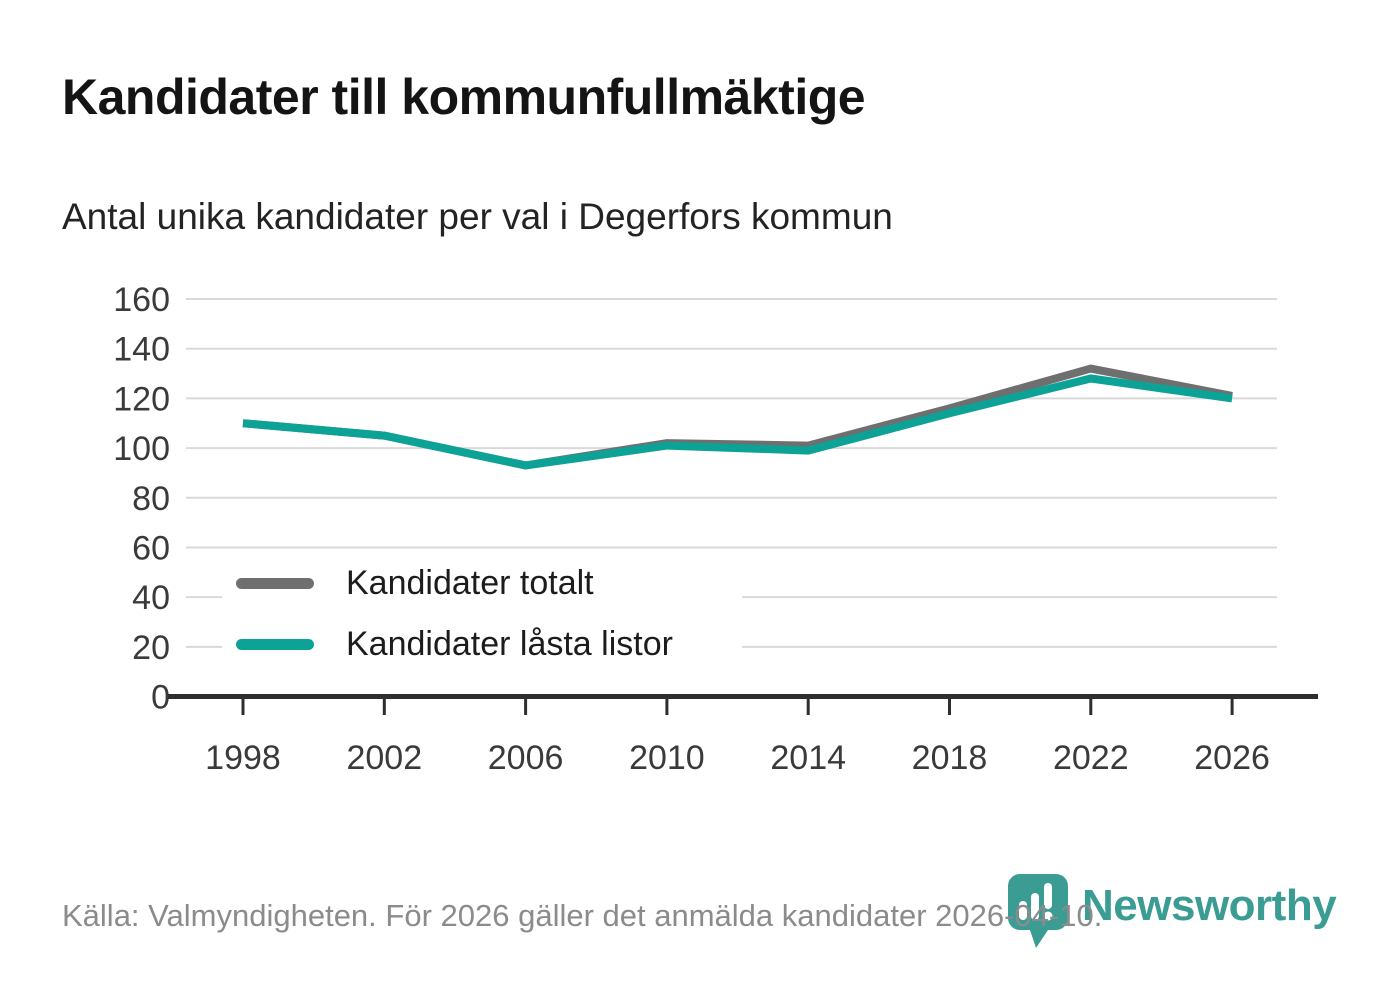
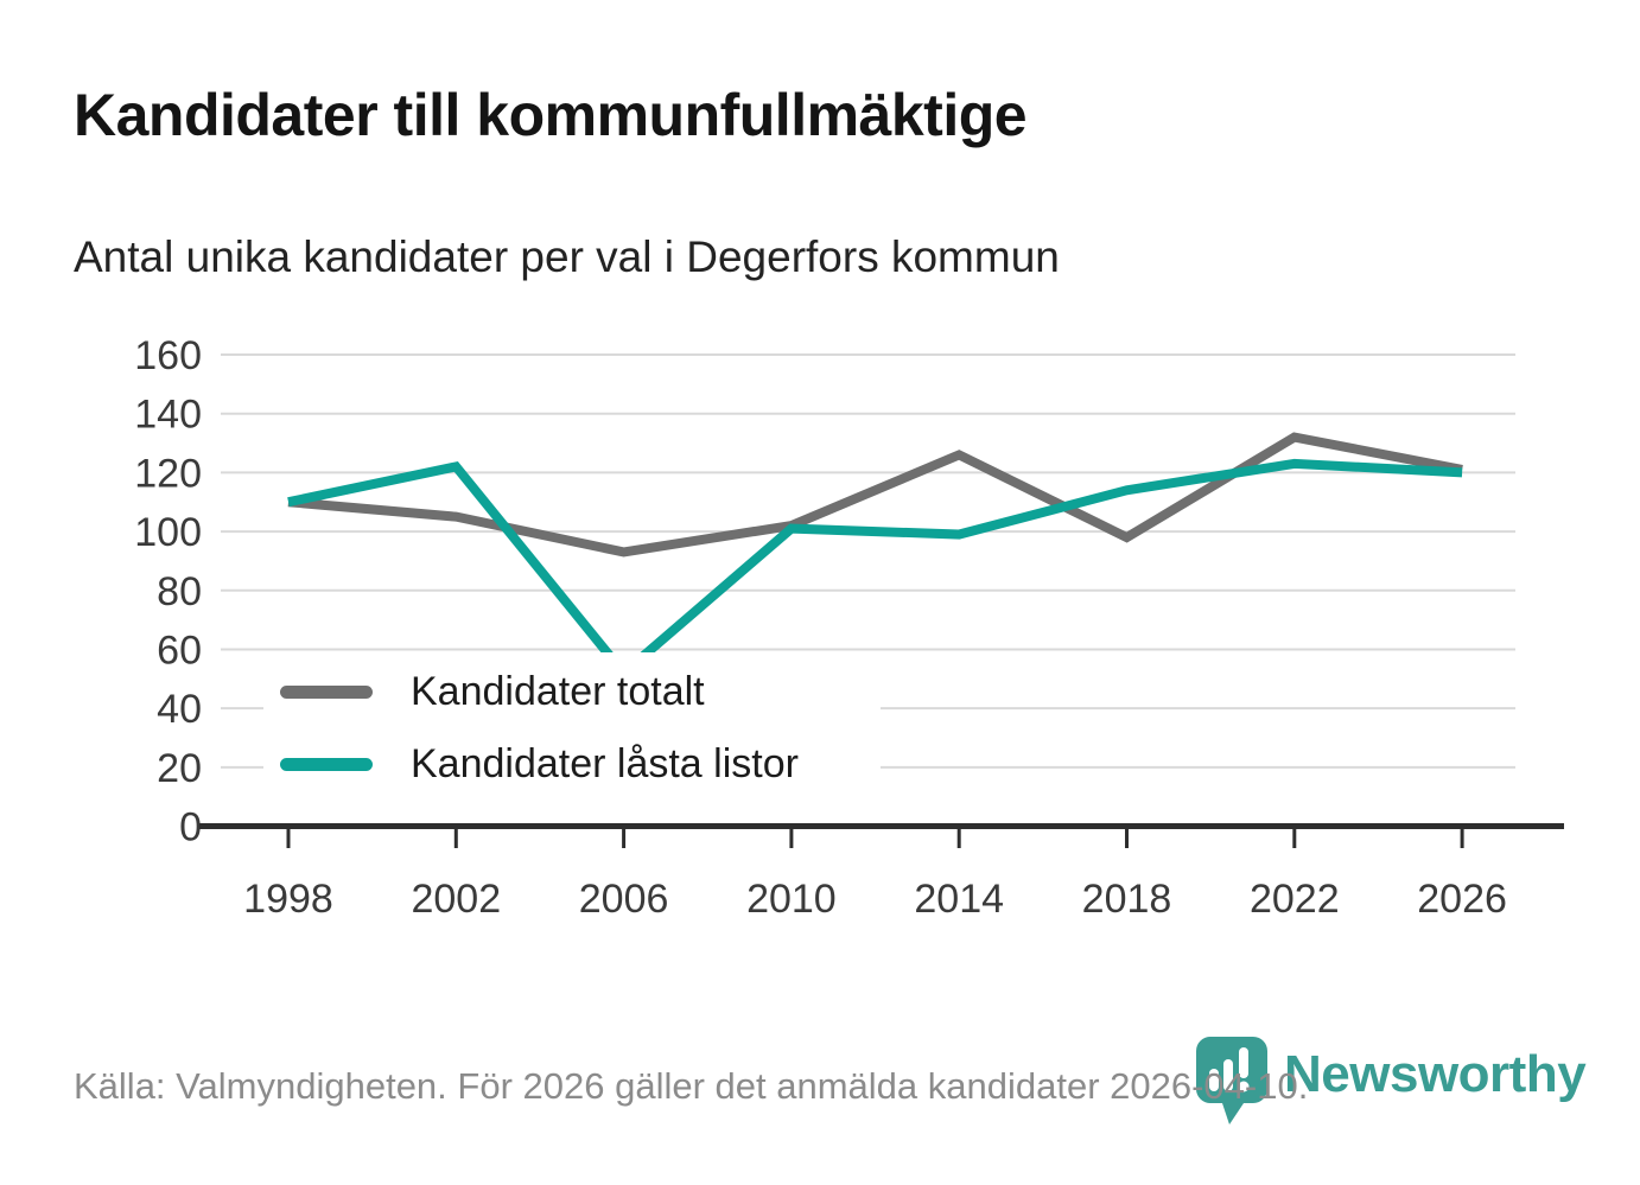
Kandidater låsta listor/2002: 105 -> 122
Kandidater låsta listor/2006: 93 -> 52
Kandidater totalt/2014: 101 -> 126
Kandidater totalt/2018: 116 -> 98
Kandidater låsta listor/2022: 128 -> 123
